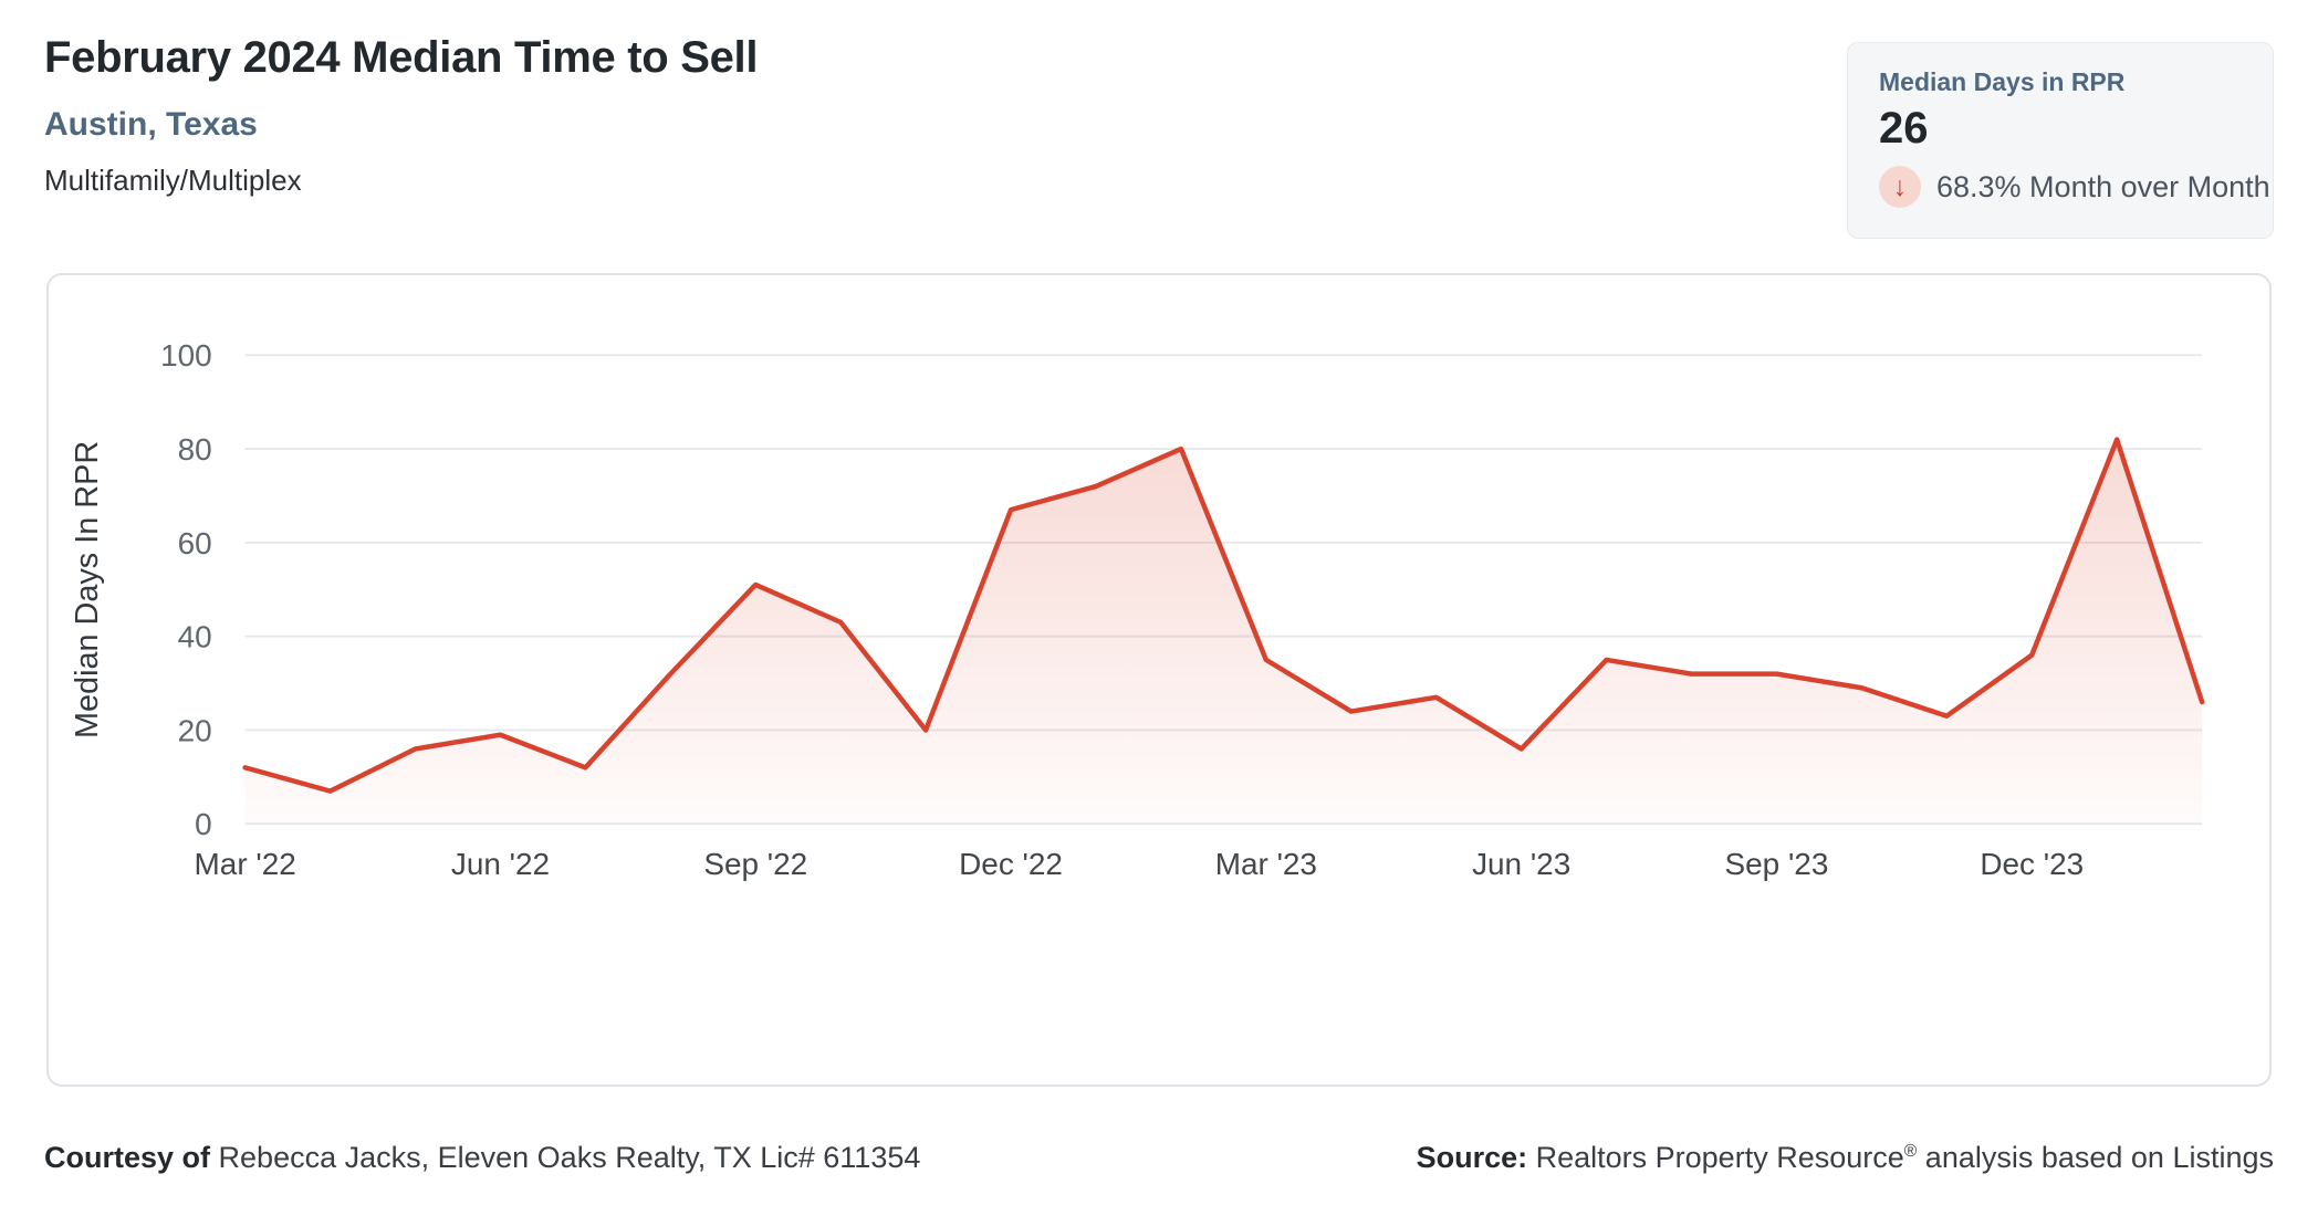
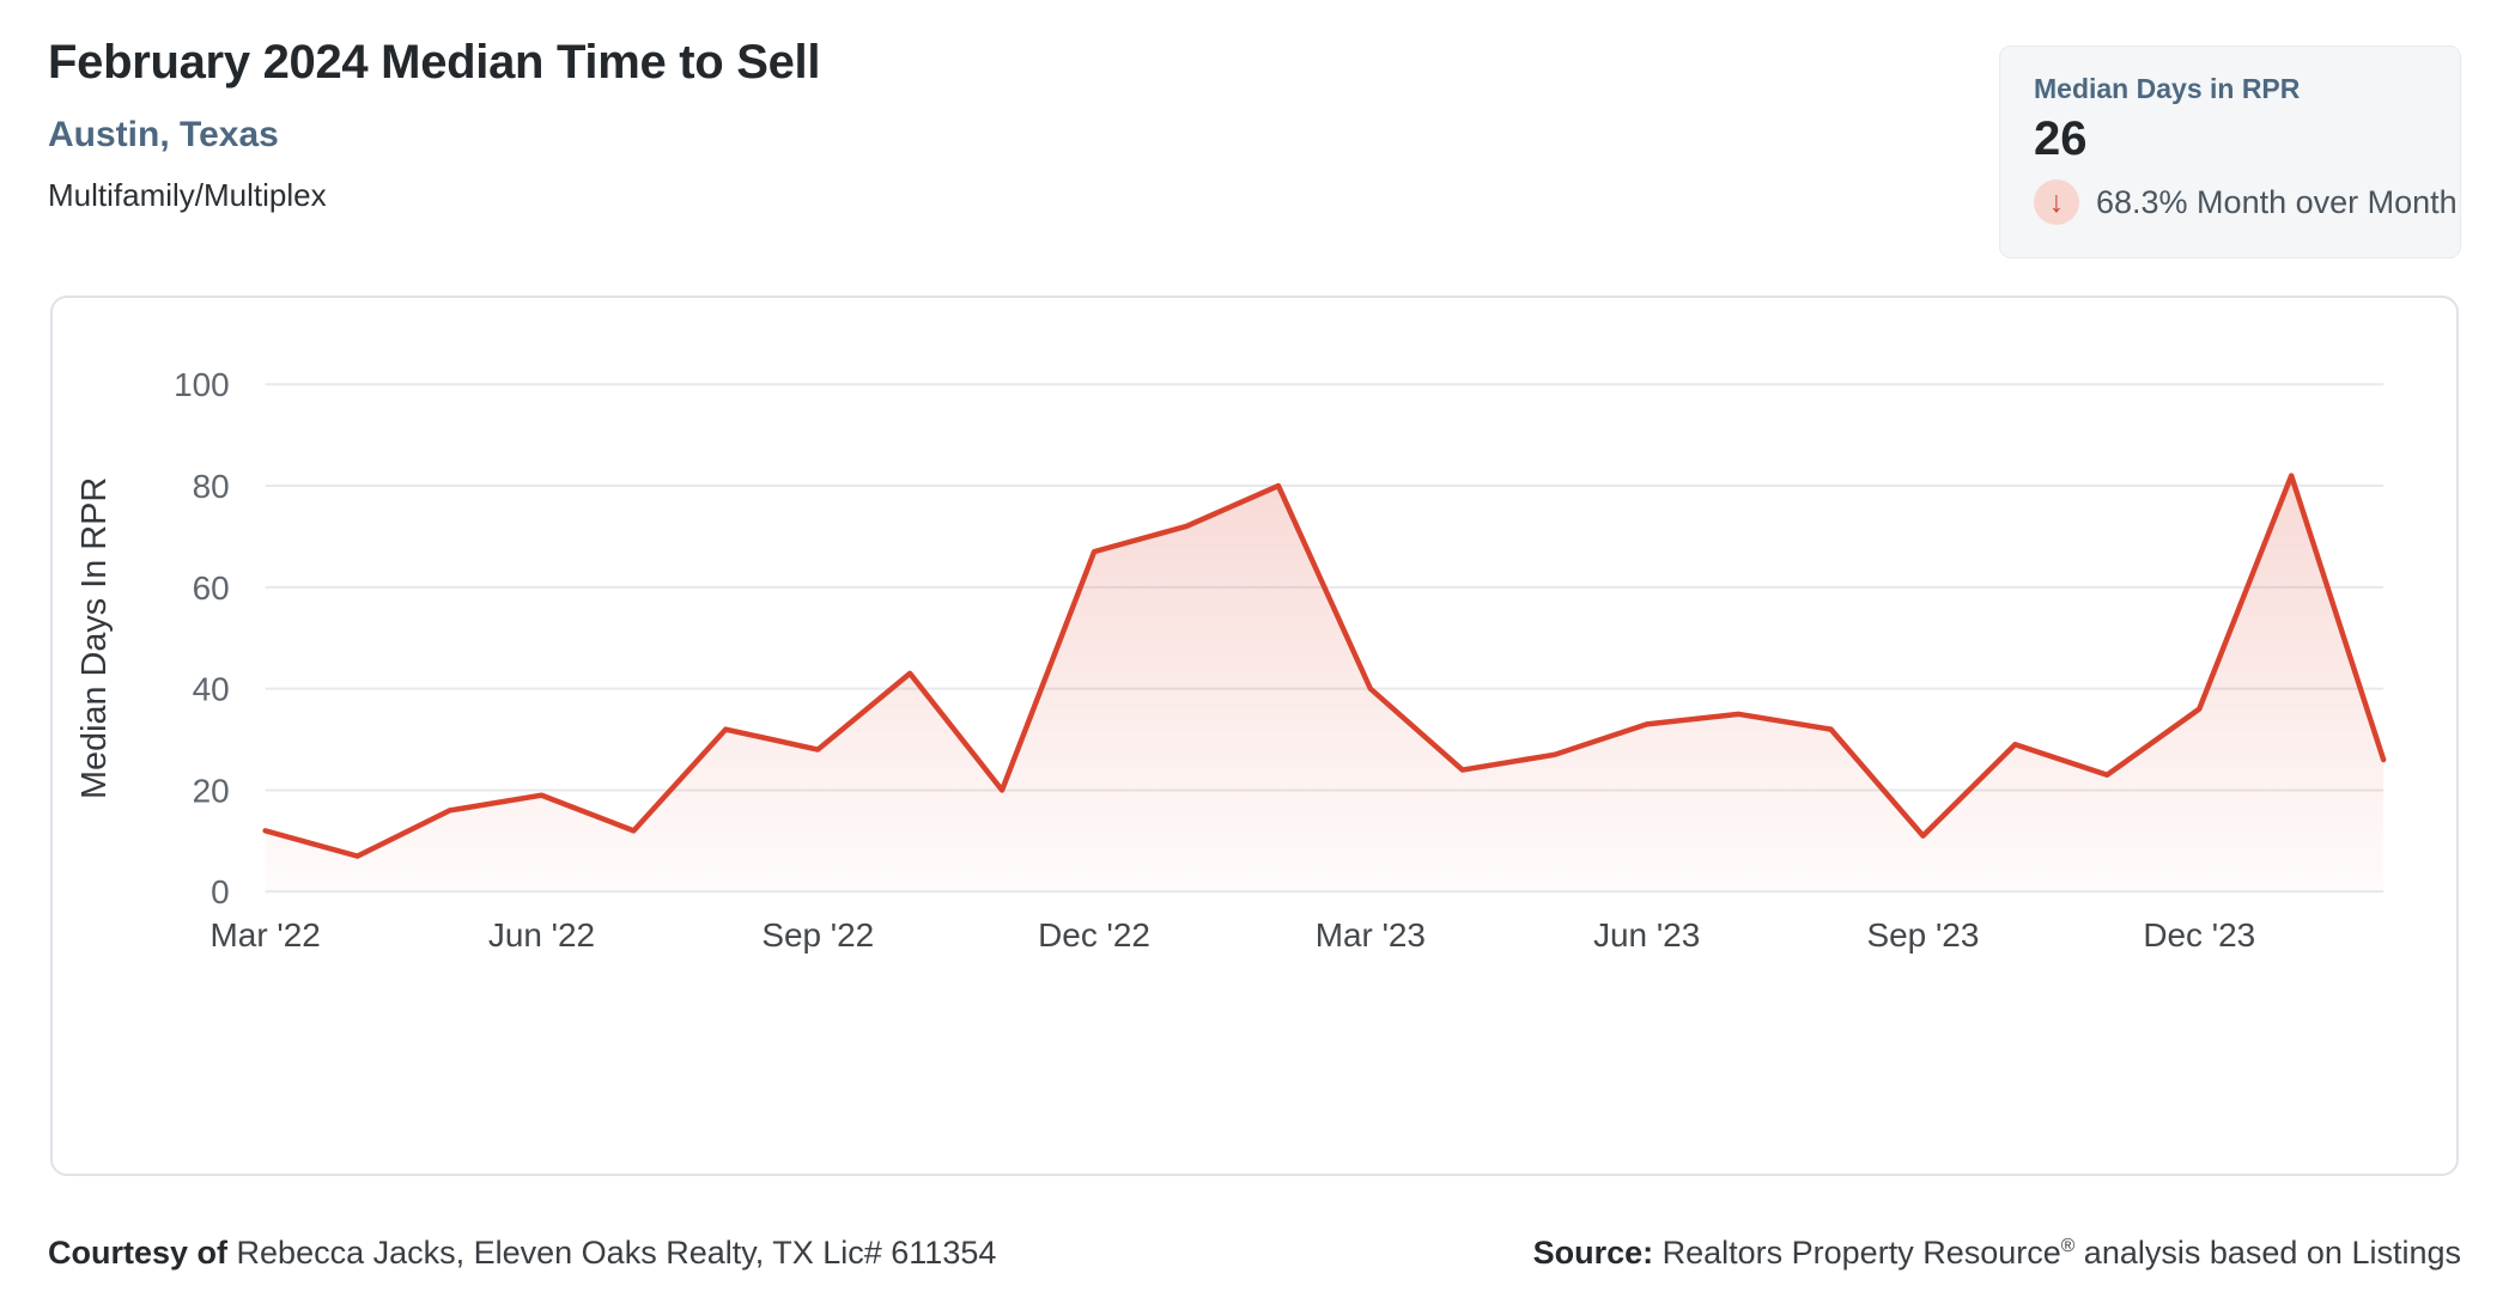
Sep '22: 51 -> 28
Mar '23: 35 -> 40
Jun '23: 16 -> 33
Sep '23: 32 -> 11
